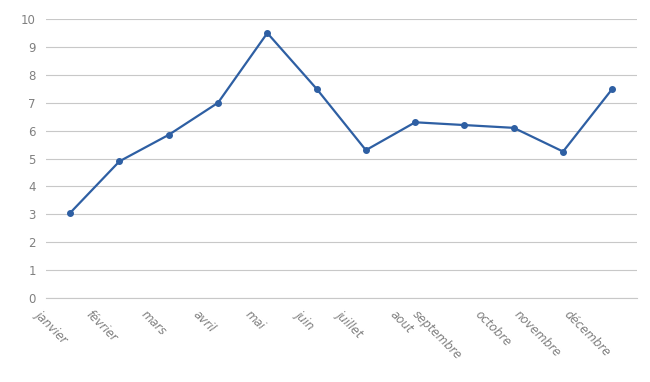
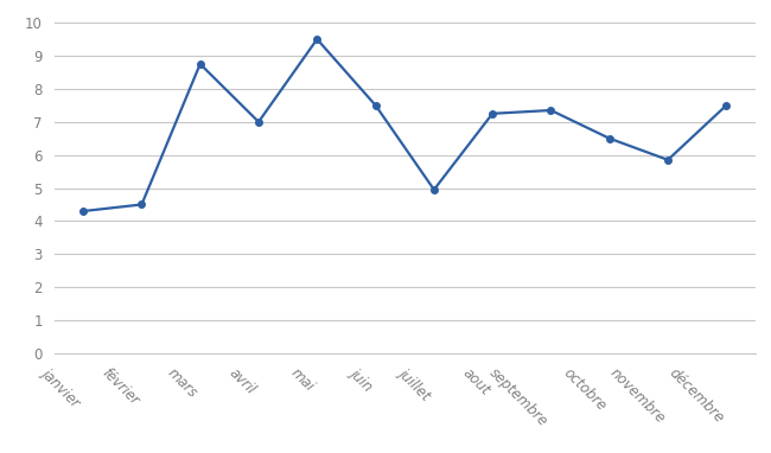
janvier: 3.05 -> 4.30
février: 4.90 -> 4.50
mars: 5.85 -> 8.75
juillet: 5.30 -> 4.95
aout: 6.30 -> 7.25
septembre: 6.20 -> 7.35
octobre: 6.10 -> 6.50
novembre: 5.25 -> 5.85
